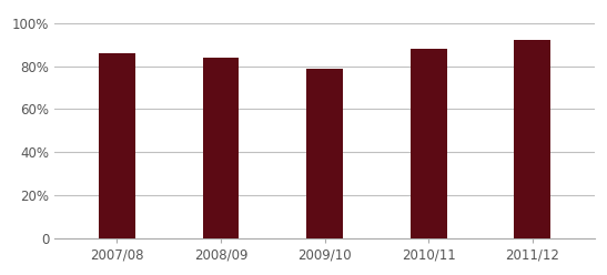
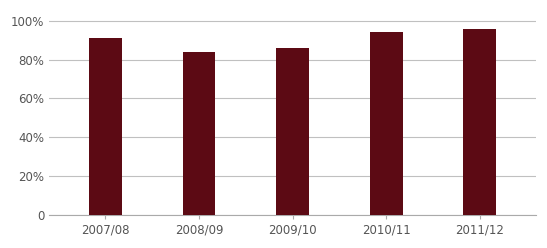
2007/08: 86% -> 91%
2009/10: 79% -> 86%
2010/11: 88% -> 94%
2011/12: 92% -> 96%
